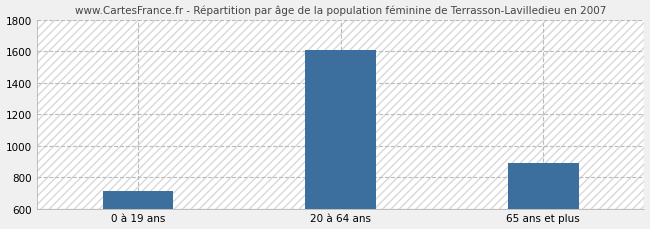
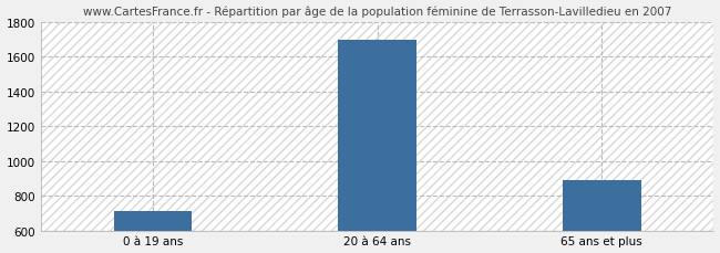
20 à 64 ans: 1610 -> 1700
